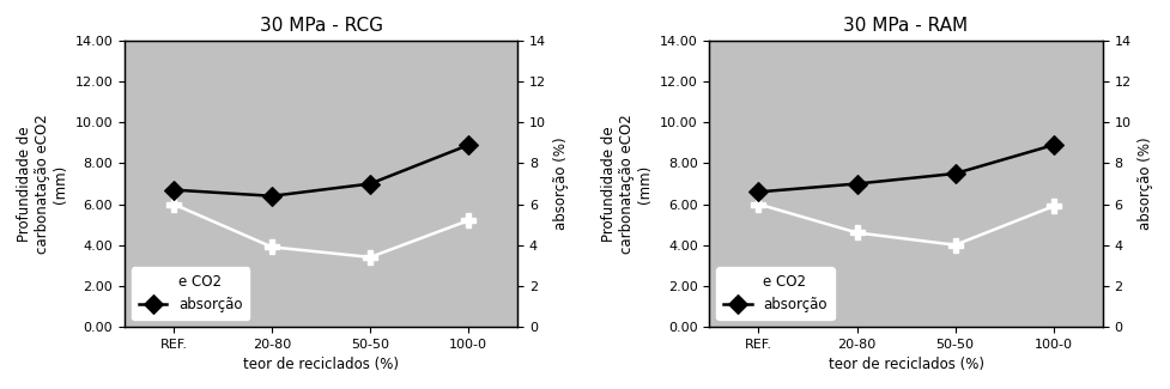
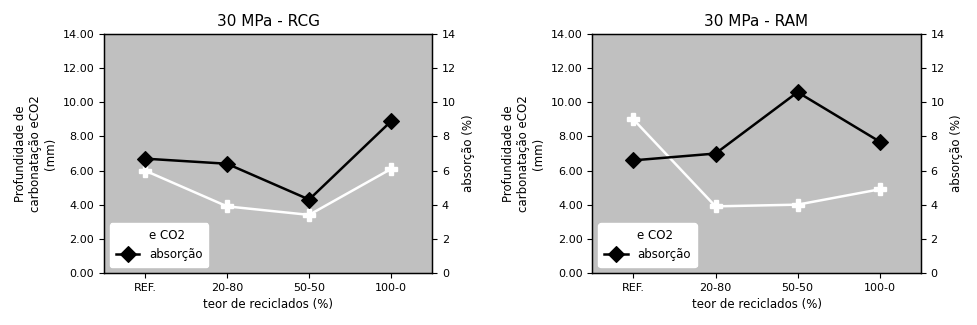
30 MPa - RCG/absorção/50-50: 7.0 -> 4.3
30 MPa - RCG/e CO2/100-0: 5.2 -> 6.1
30 MPa - RAM/e CO2/REF.: 6.0 -> 9.0
30 MPa - RAM/e CO2/20-80: 4.6 -> 3.9
30 MPa - RAM/absorção/50-50: 7.5 -> 10.6
30 MPa - RAM/e CO2/100-0: 5.9 -> 4.9
30 MPa - RAM/absorção/100-0: 8.9 -> 7.7
